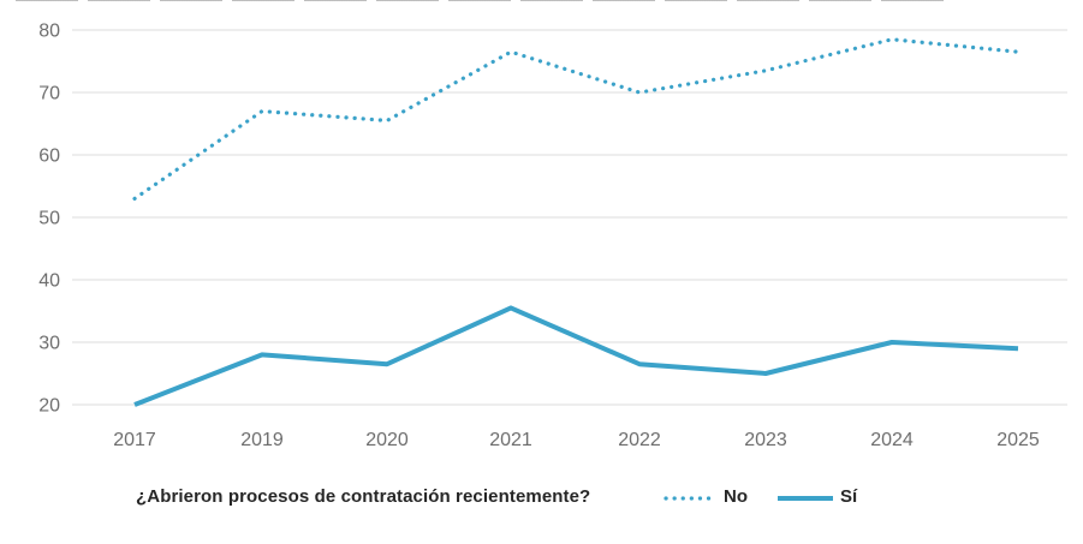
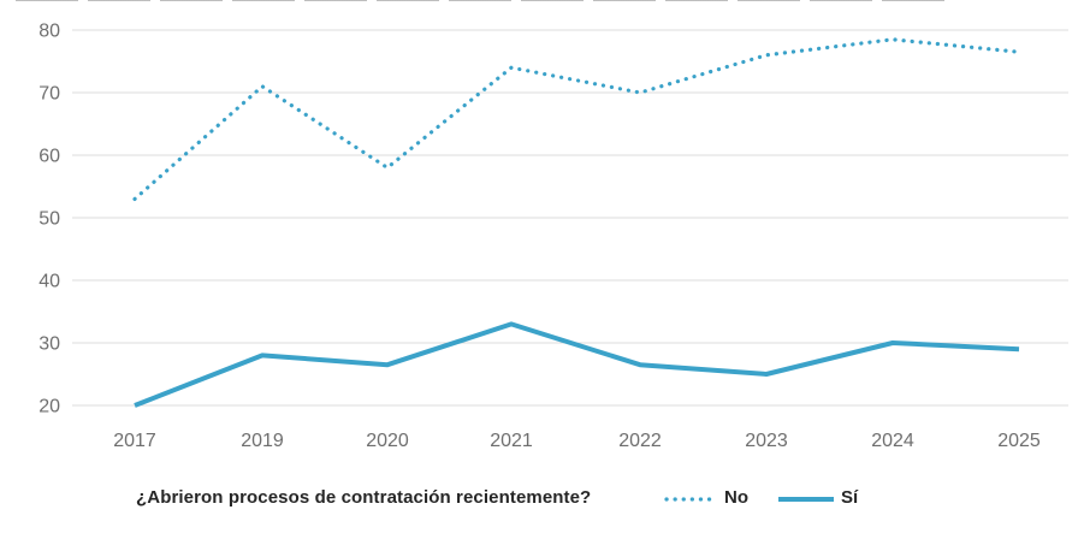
No/2019: 67 -> 71
No/2020: 66 -> 58
No/2021: 76 -> 74
Sí/2021: 36 -> 33
No/2023: 74 -> 76
